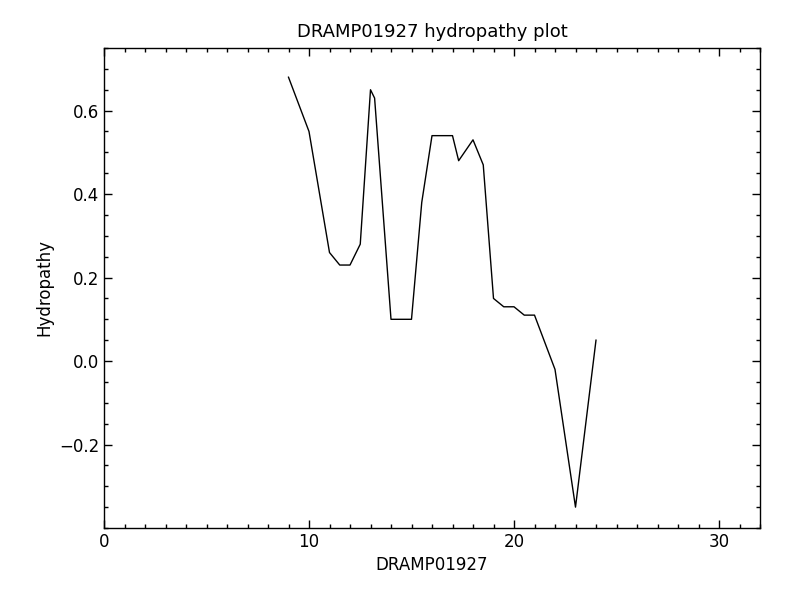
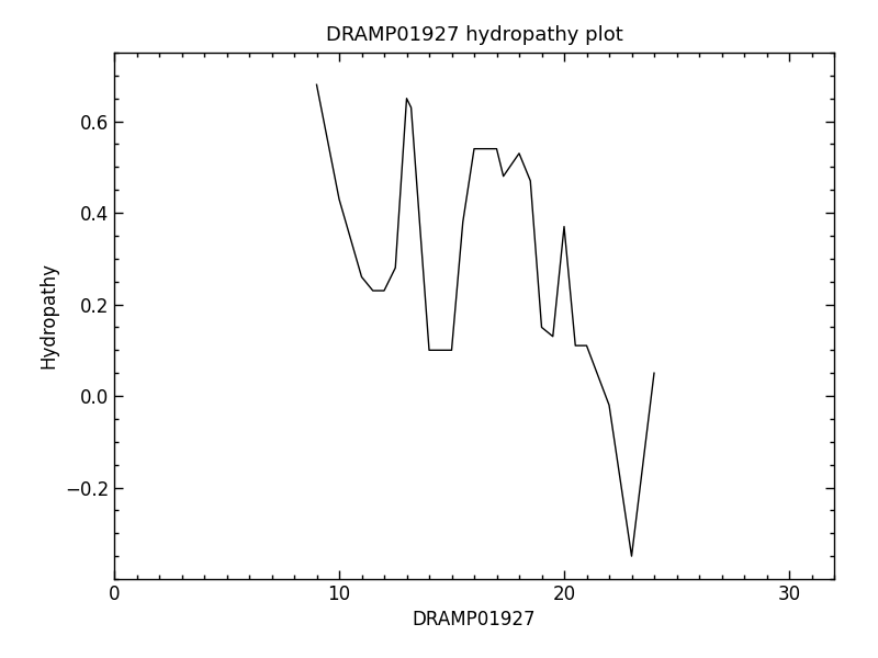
10: 0.55 -> 0.43
20: 0.13 -> 0.37
